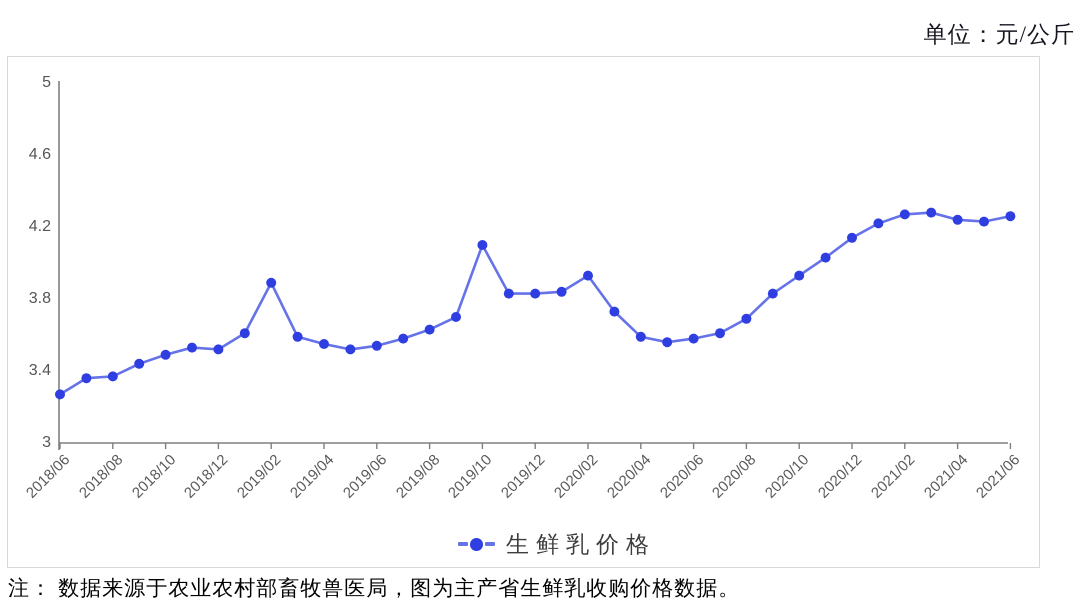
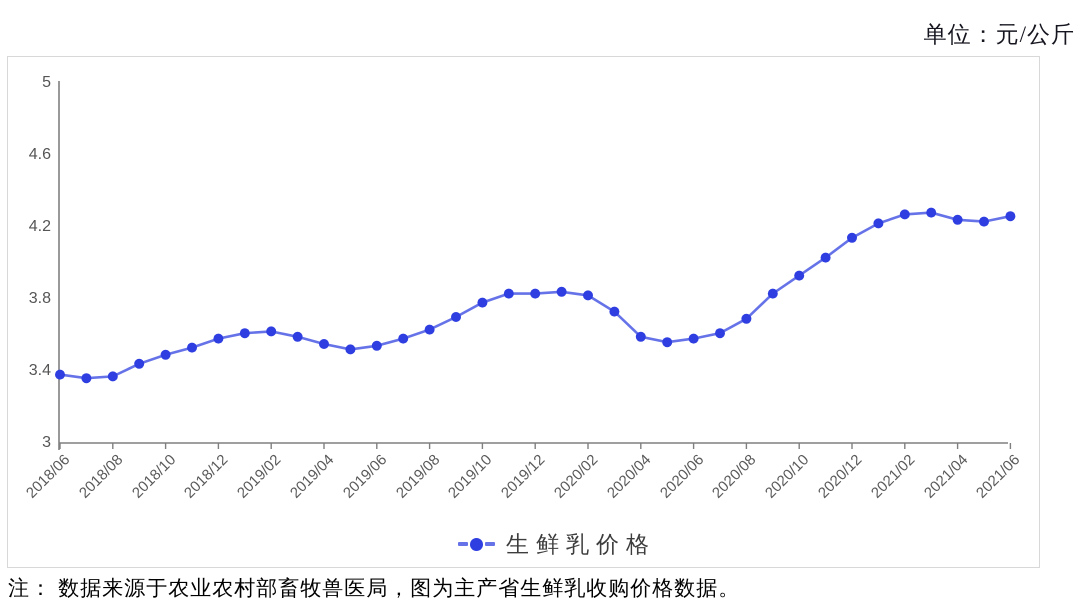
2018/06: 3.27 -> 3.38
2018/12: 3.52 -> 3.58
2019/02: 3.89 -> 3.62
2019/10: 4.10 -> 3.78
2020/02: 3.93 -> 3.82
